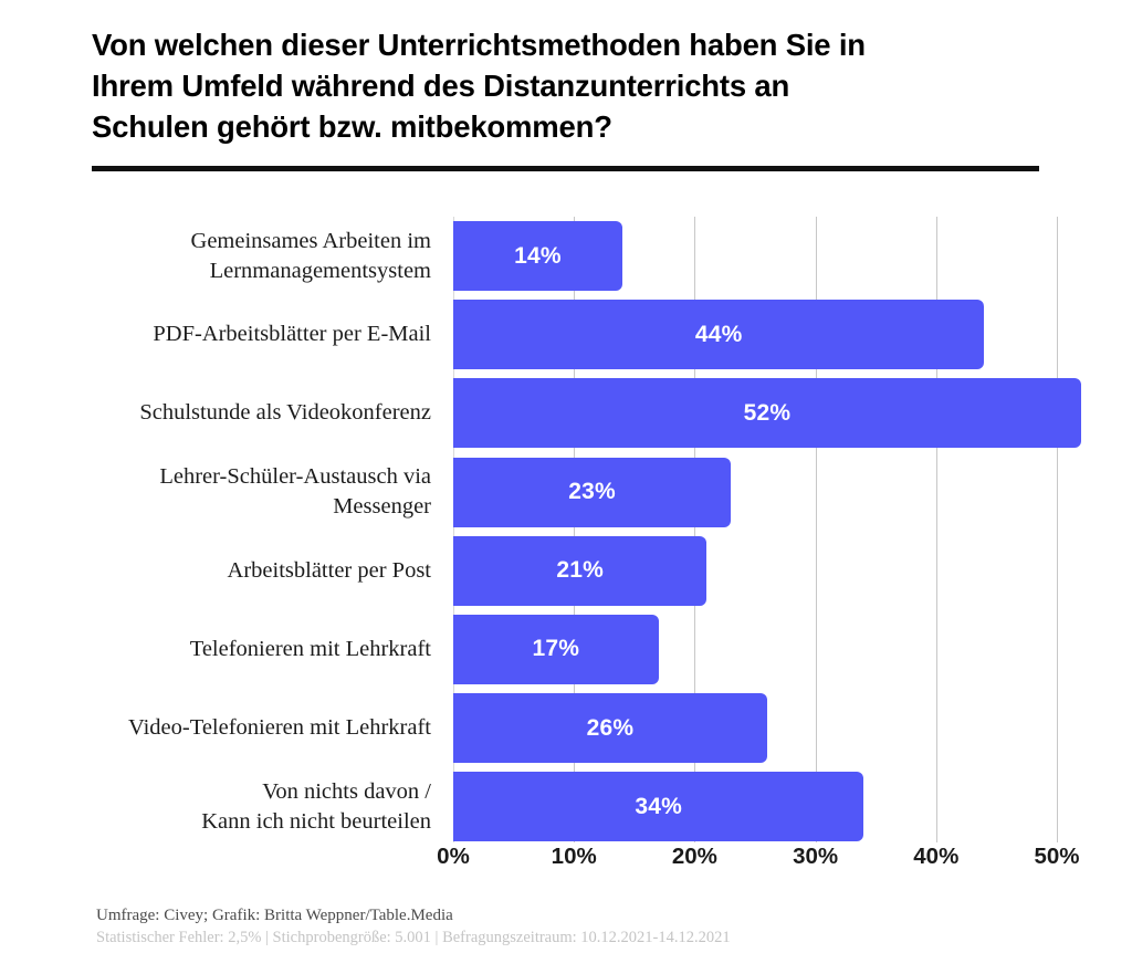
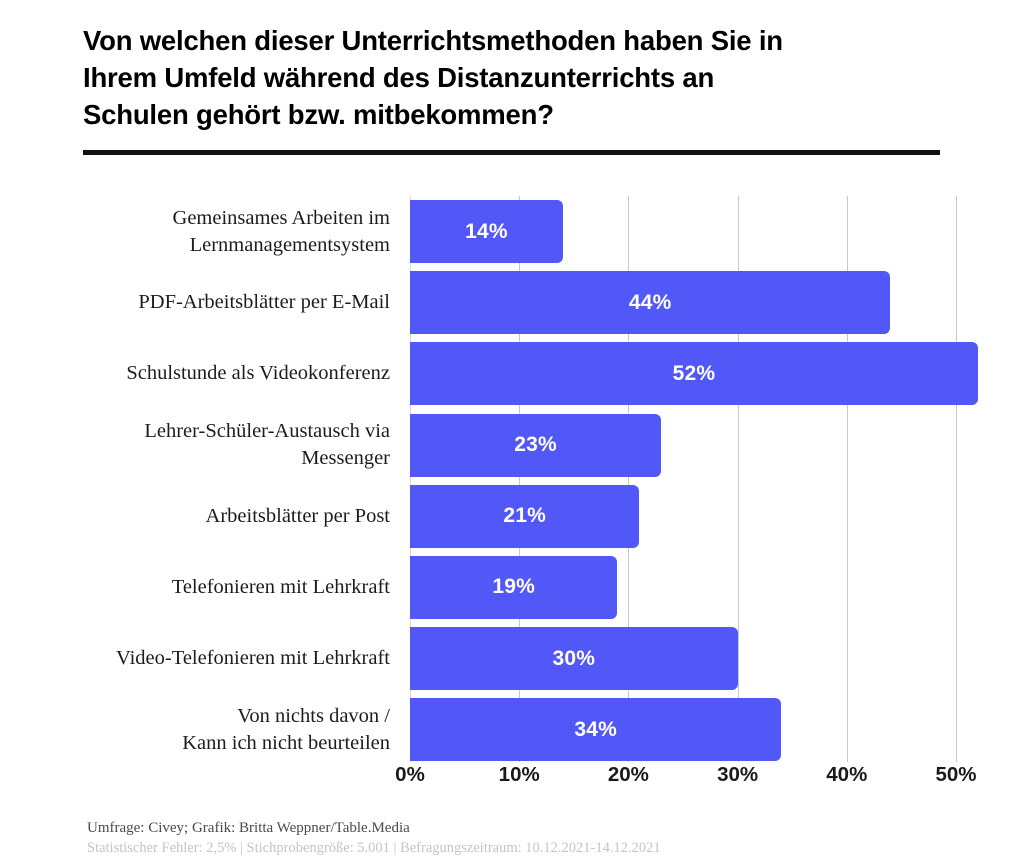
Telefonieren mit Lehrkraft: 17% -> 19%
Video-Telefonieren mit Lehrkraft: 26% -> 30%
